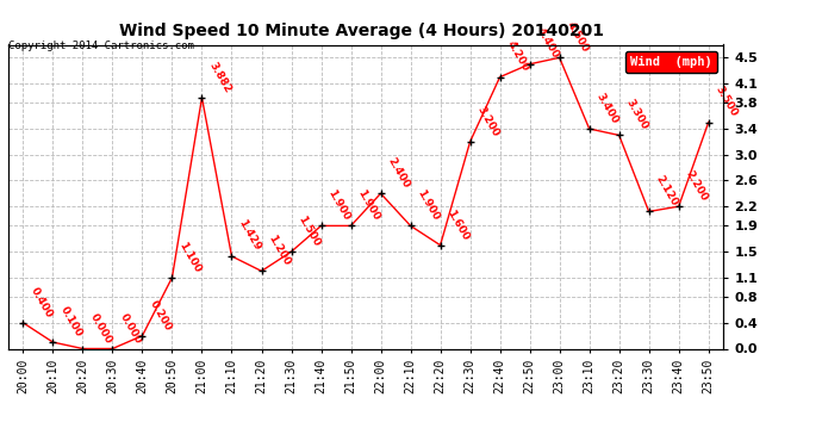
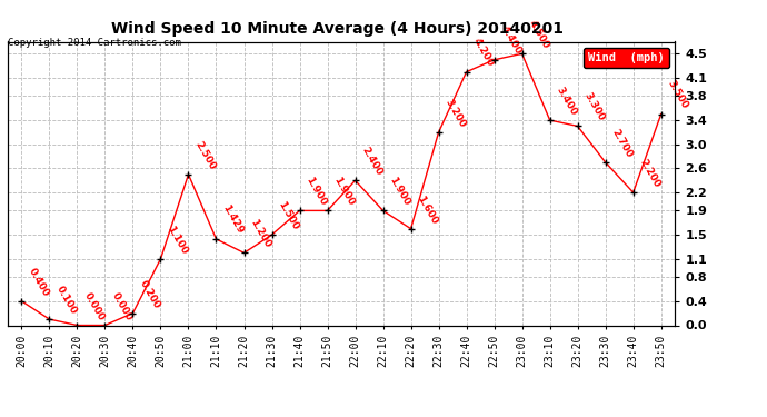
21:00: 3.882 -> 2.500
23:30: 2.120 -> 2.700
